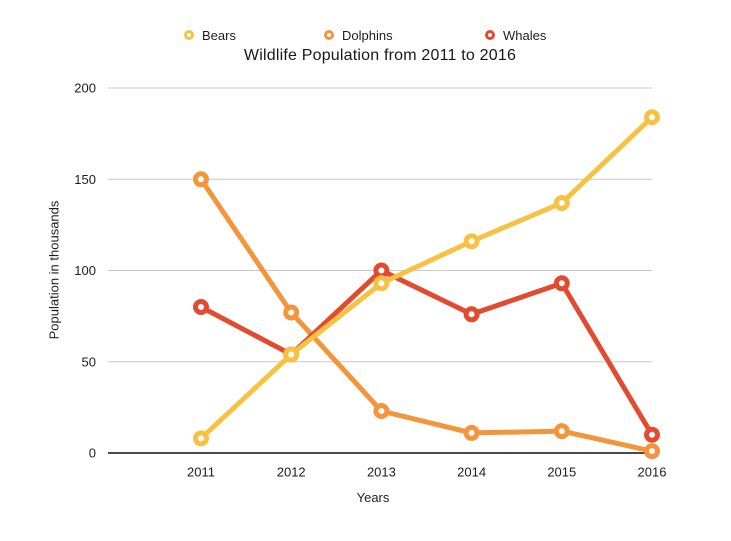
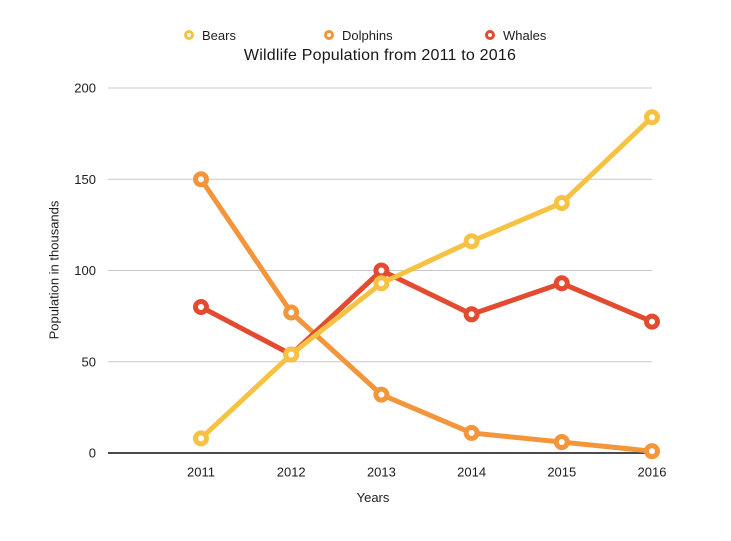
Dolphins/2013: 23 -> 32
Dolphins/2015: 12 -> 6
Whales/2016: 10 -> 72
